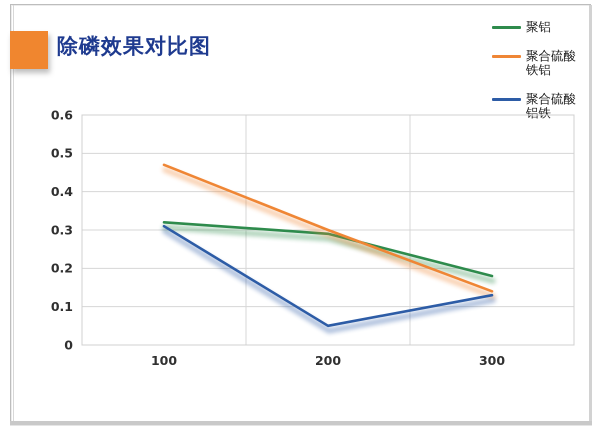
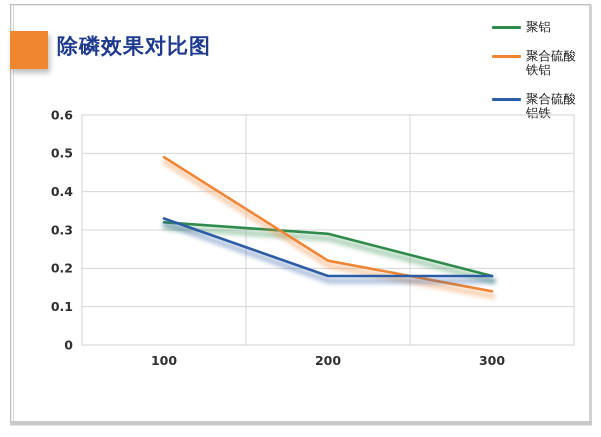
聚合硫酸铁铝/100: 0.47 -> 0.49
聚合硫酸铝铁/100: 0.31 -> 0.33
聚合硫酸铁铝/200: 0.30 -> 0.22
聚合硫酸铝铁/200: 0.05 -> 0.18
聚合硫酸铝铁/300: 0.13 -> 0.18
